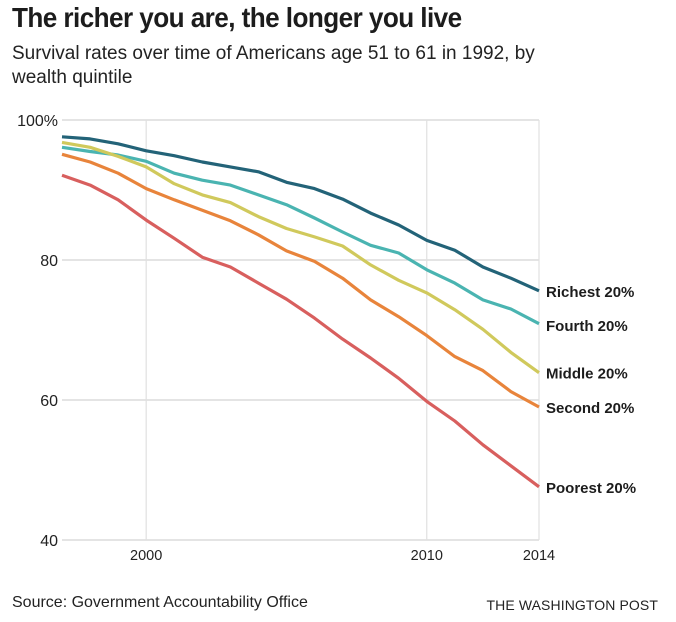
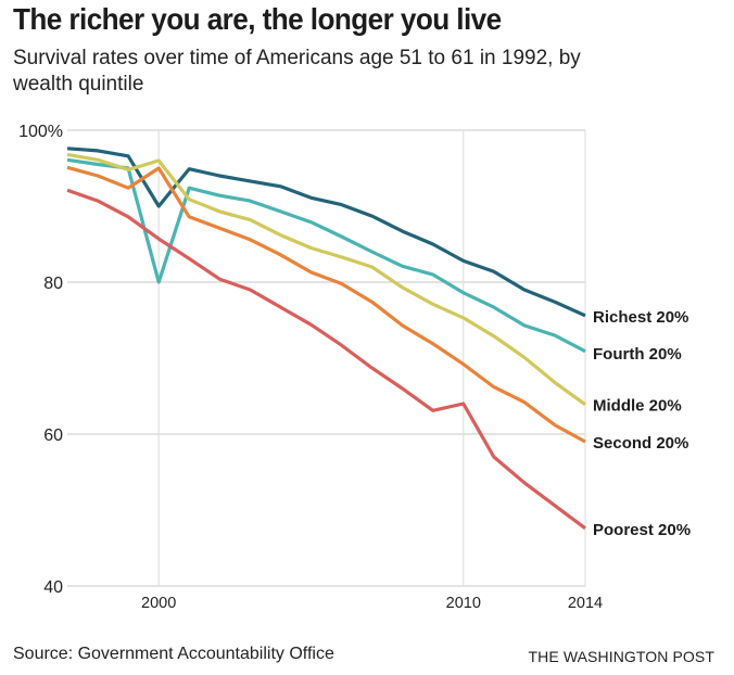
Richest 20%/2000: 96% -> 90%
Fourth 20%/2000: 94% -> 80%
Middle 20%/2000: 93% -> 96%
Second 20%/2000: 90% -> 95%
Poorest 20%/2010: 60% -> 64%
